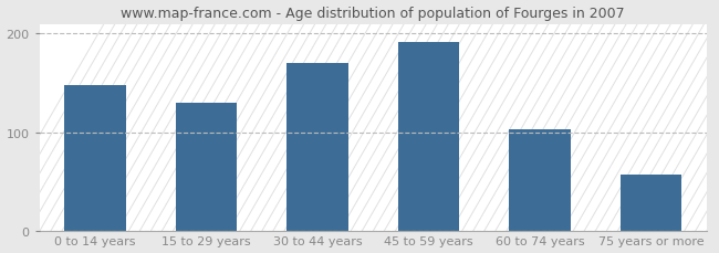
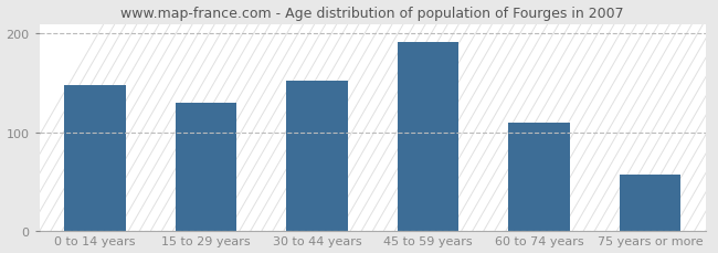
30 to 44 years: 170 -> 152
60 to 74 years: 103 -> 110
